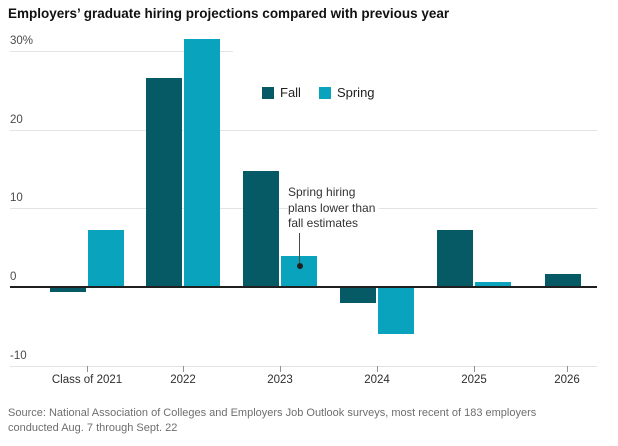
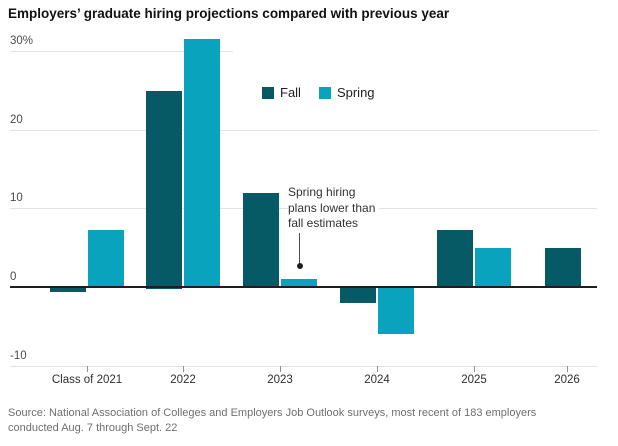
Fall/2022: 27% -> 25%
Fall/2023: 15% -> 12%
Spring/2023: 4% -> 1%
Spring/2025: 1% -> 5%
Fall/2026: 2% -> 5%
